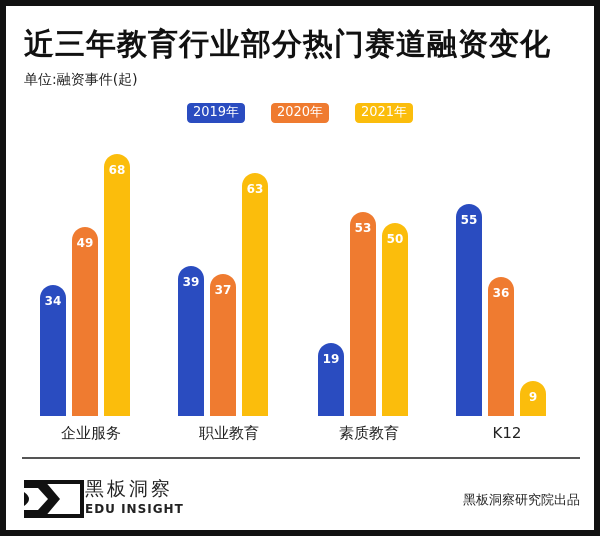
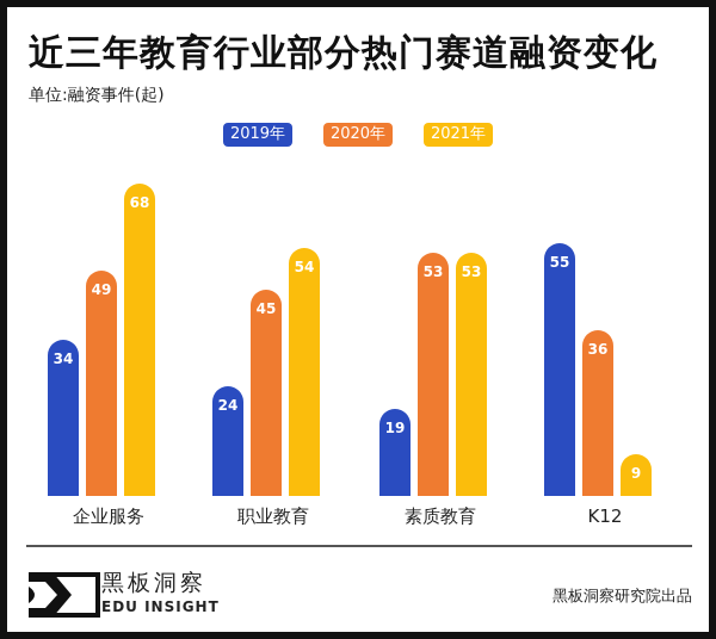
2019年/职业教育: 39 -> 24
2020年/职业教育: 37 -> 45
2021年/职业教育: 63 -> 54
2021年/素质教育: 50 -> 53
